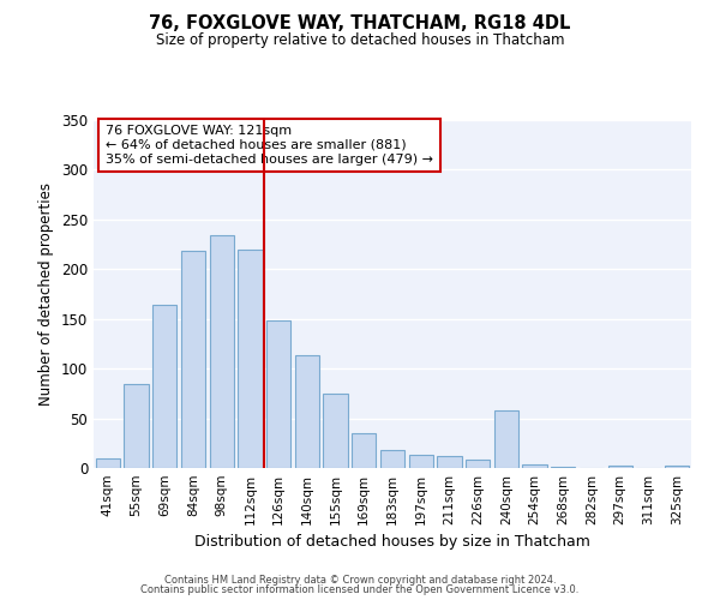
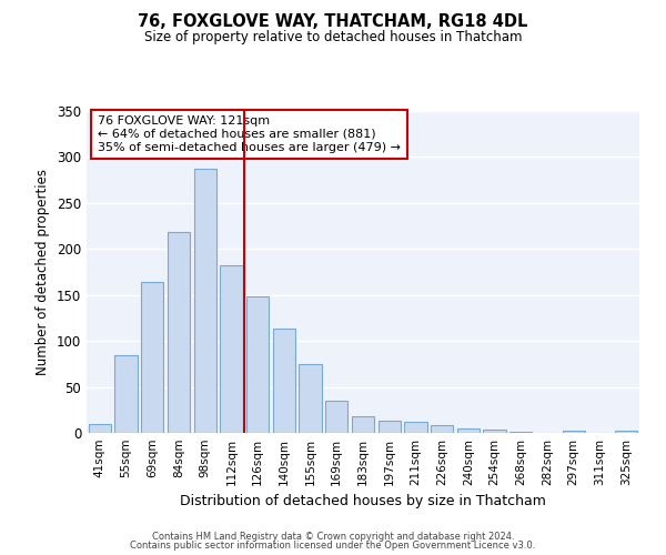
98sqm: 234 -> 287
112sqm: 220 -> 182
240sqm: 58 -> 5
